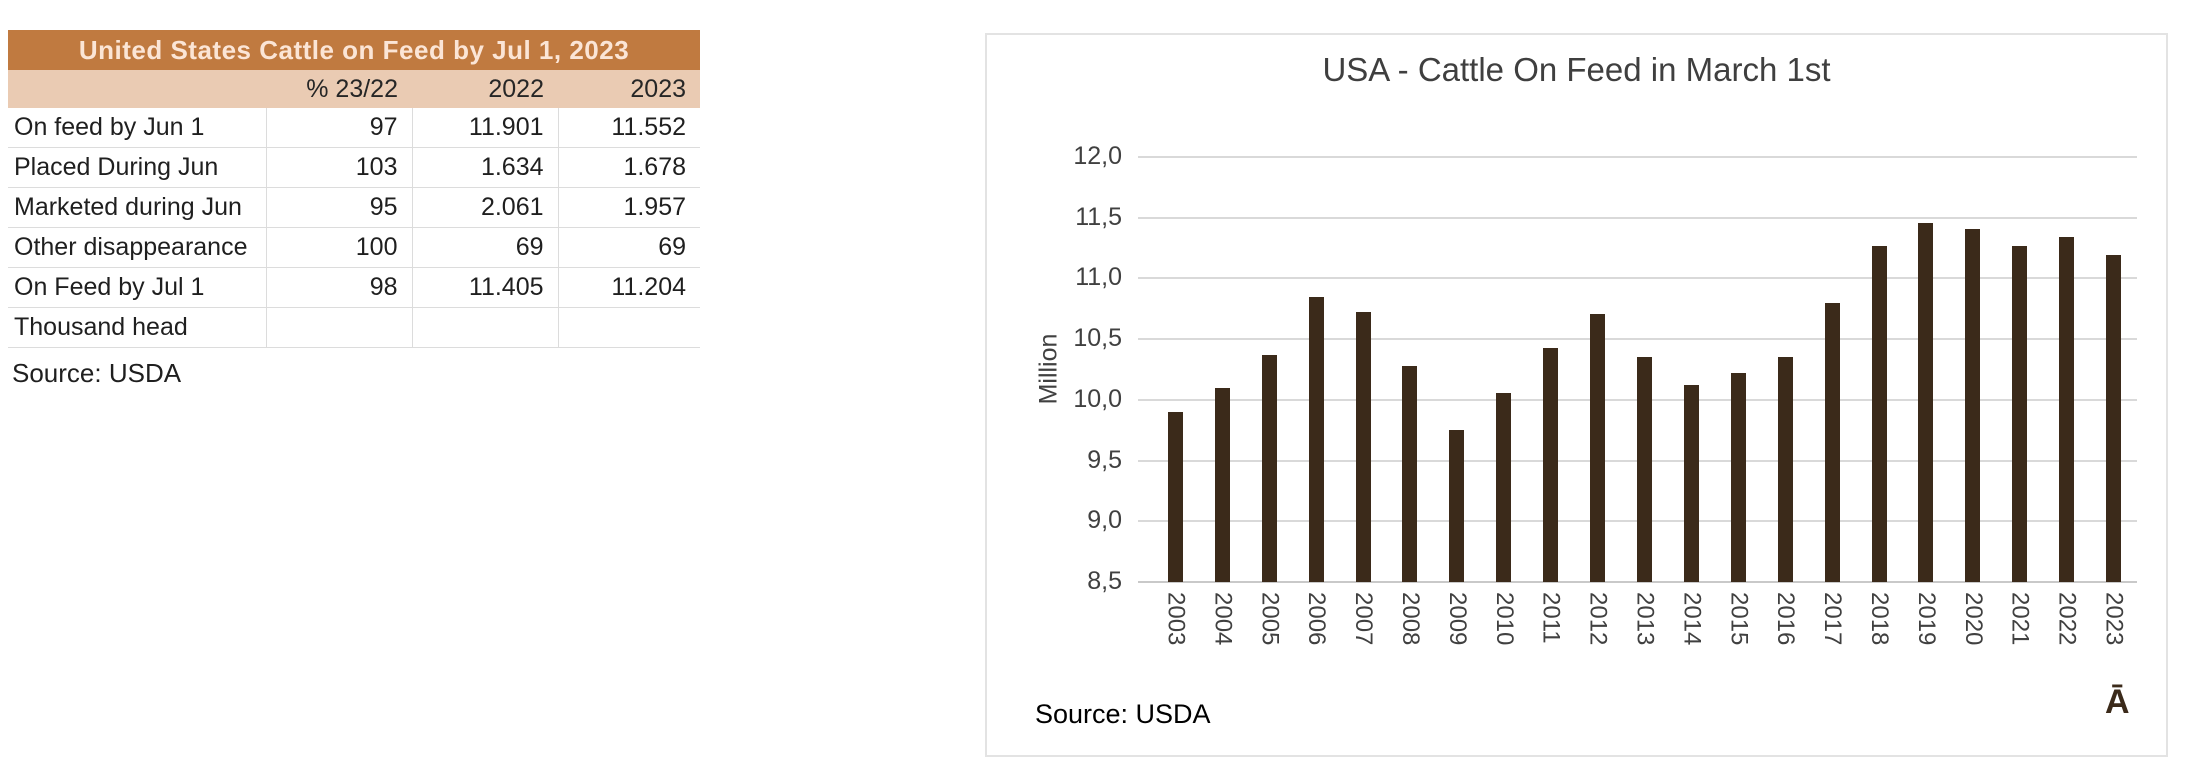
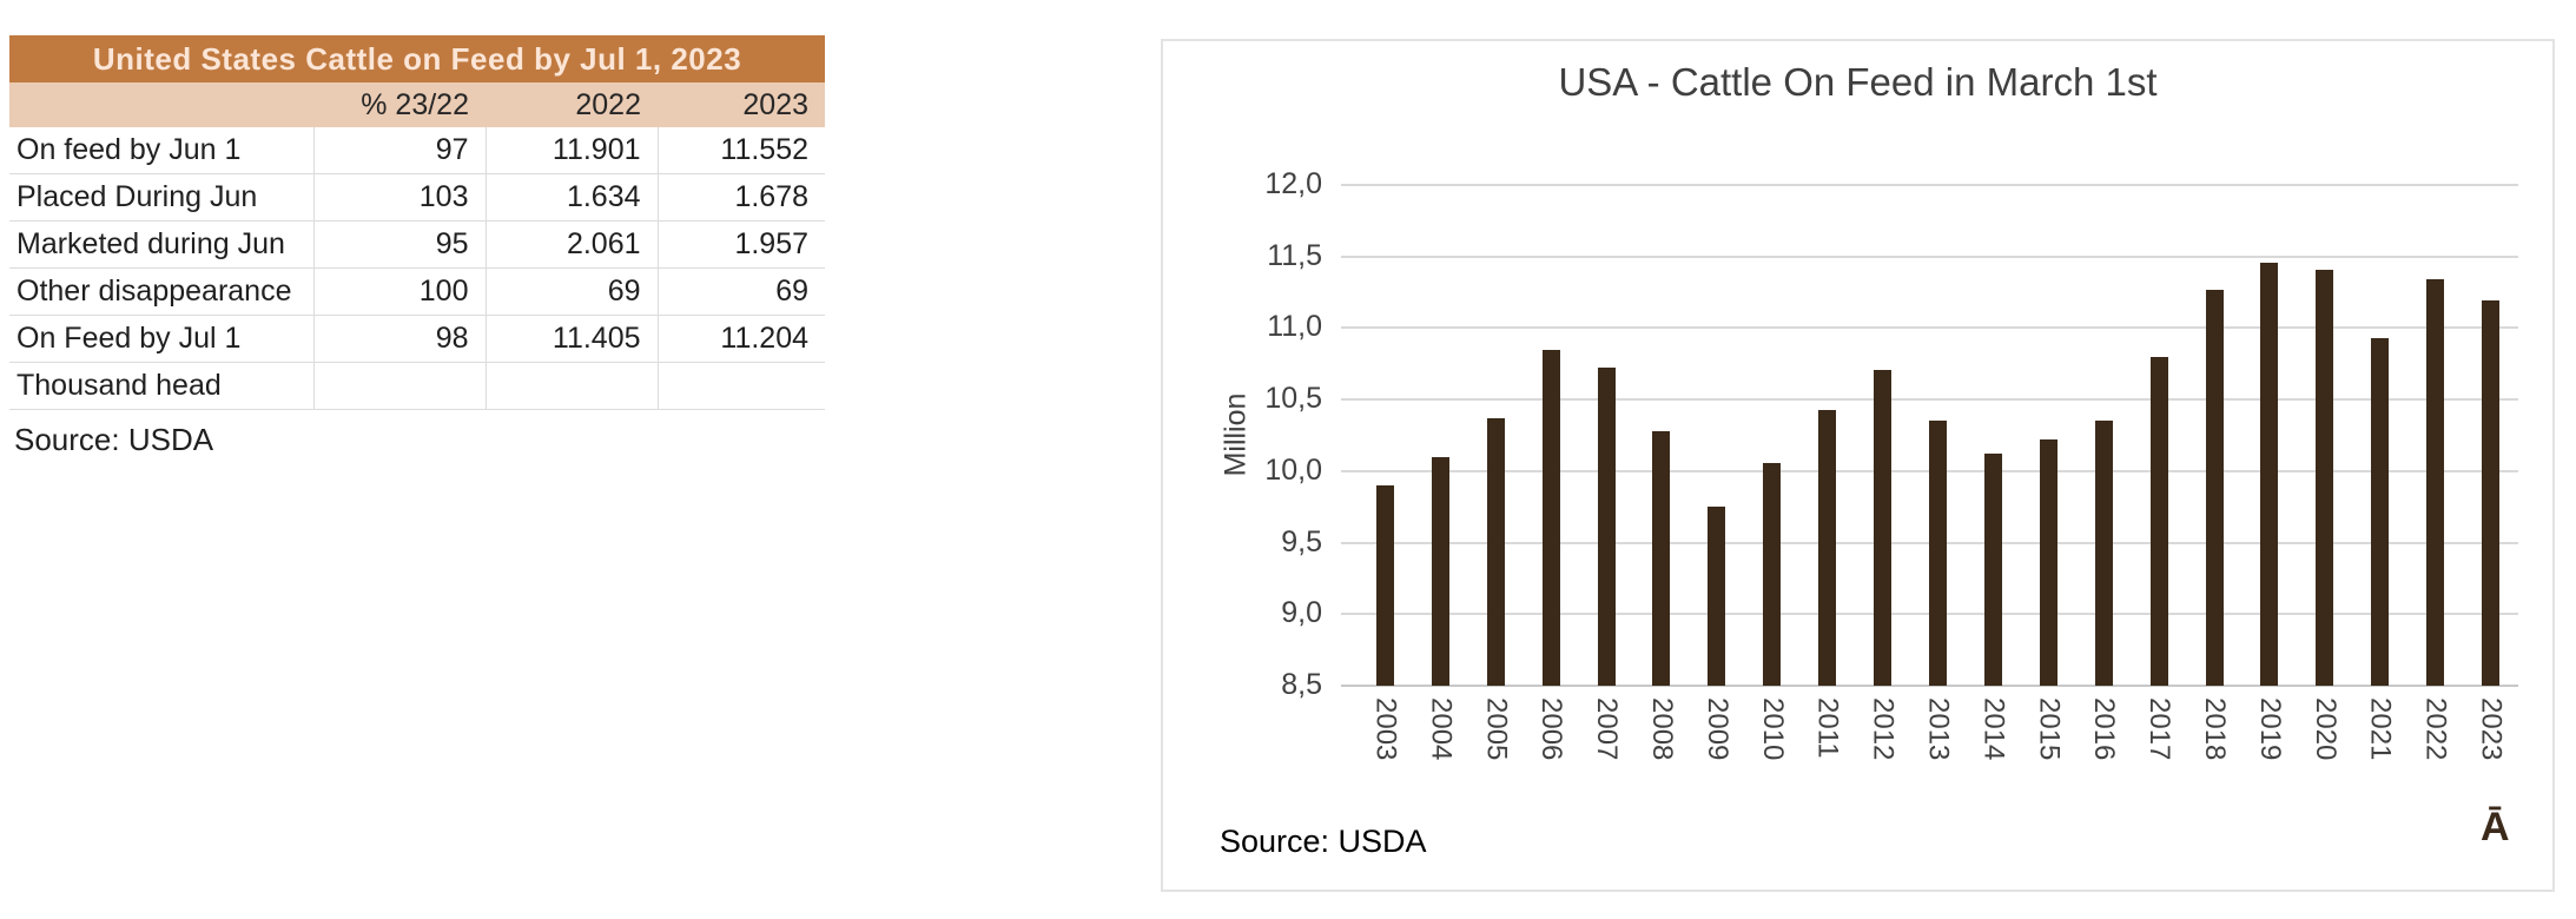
2021: 11,27 -> 10,93
